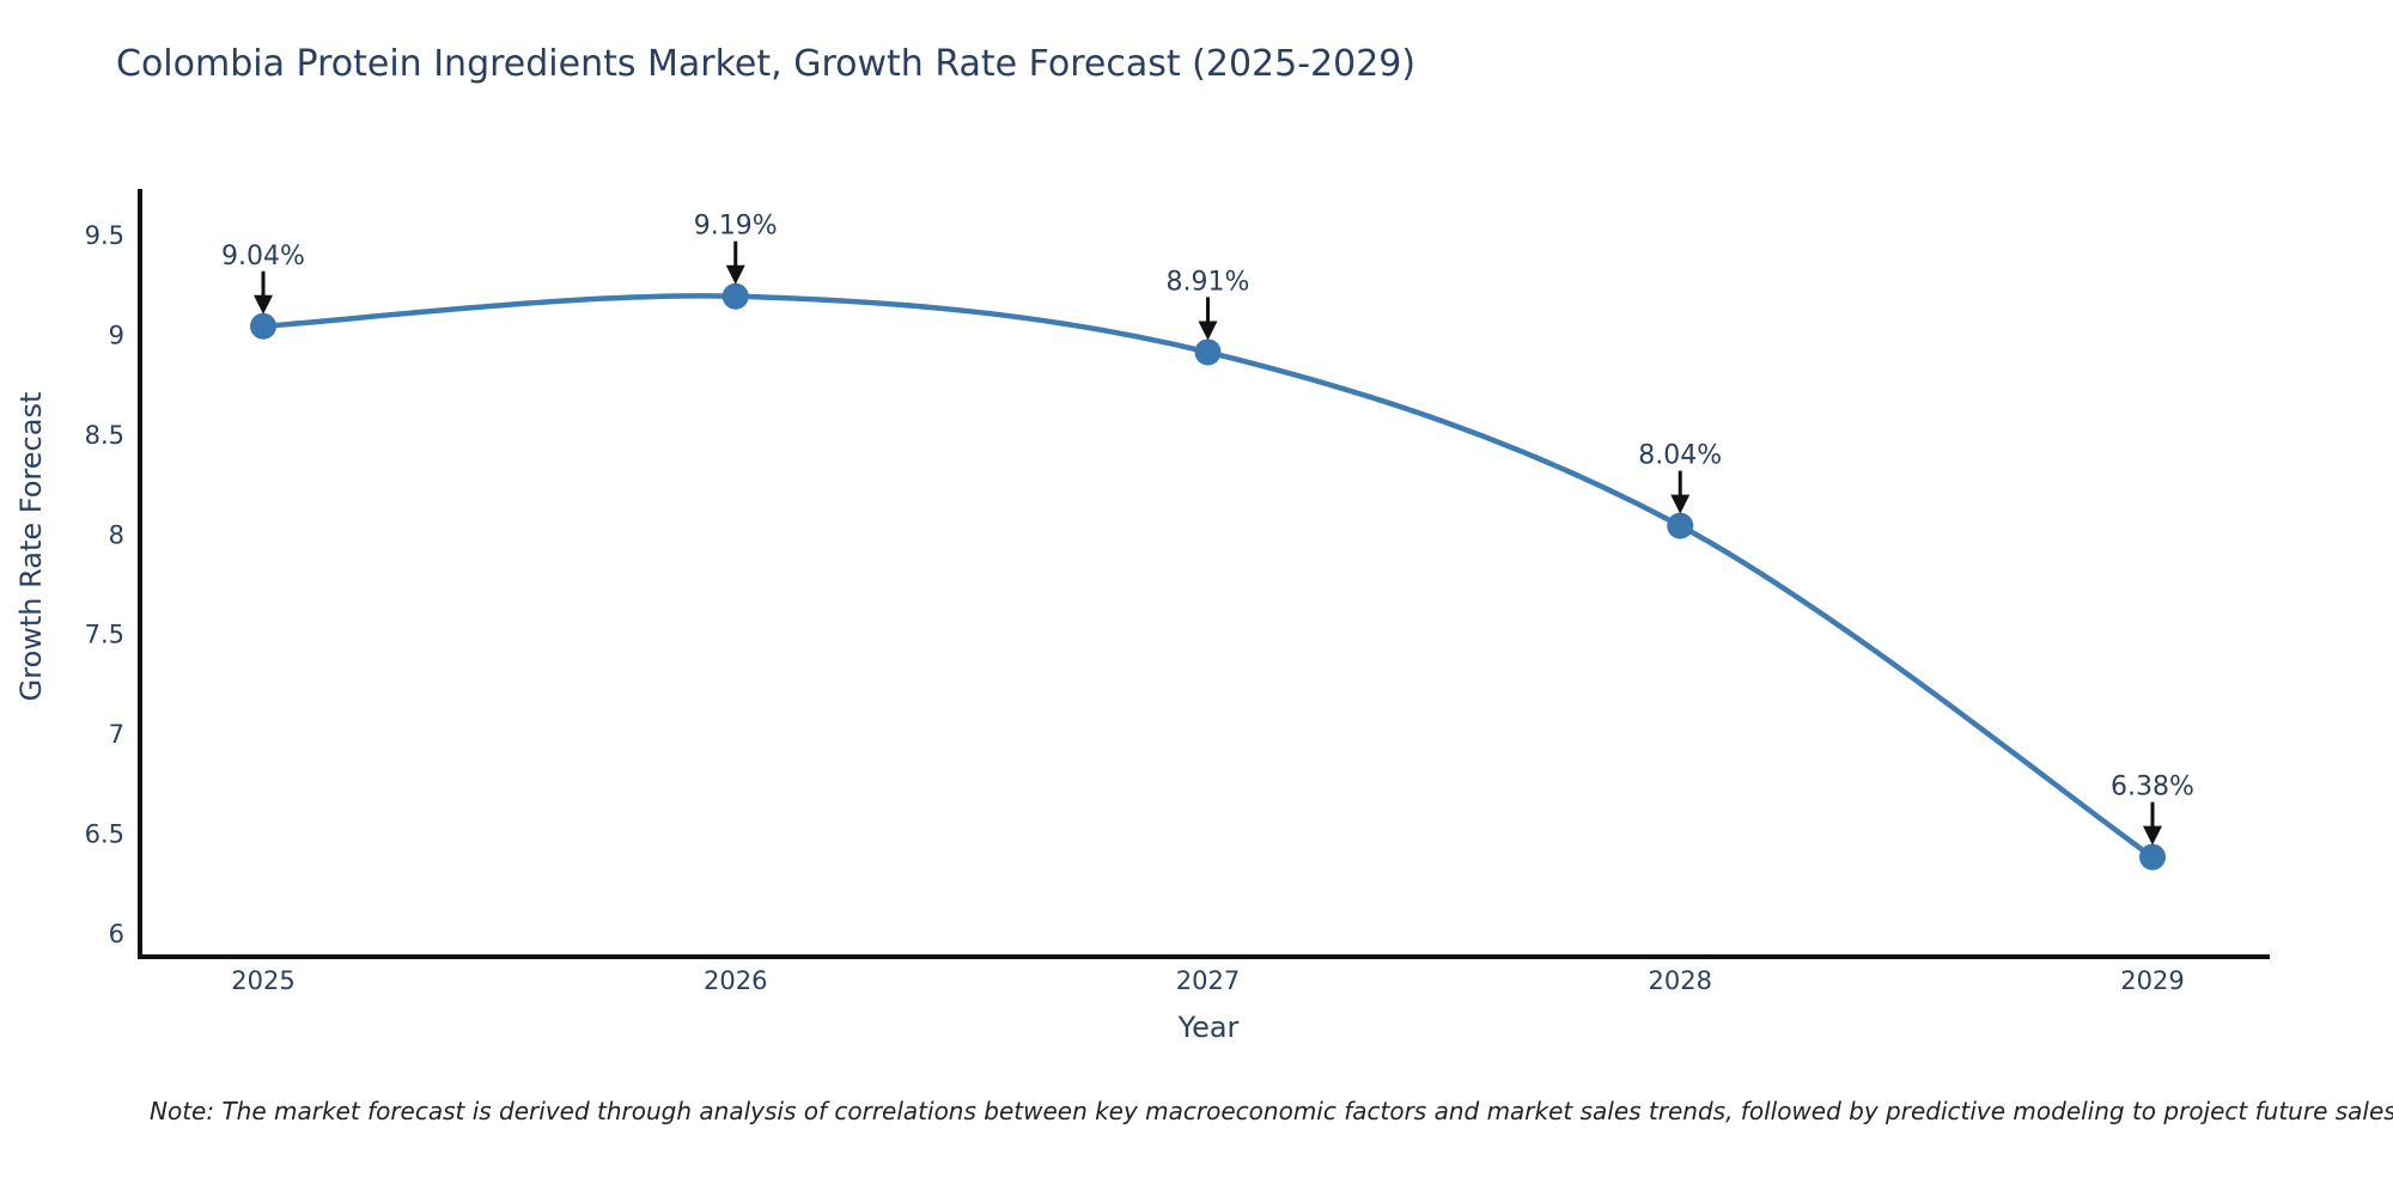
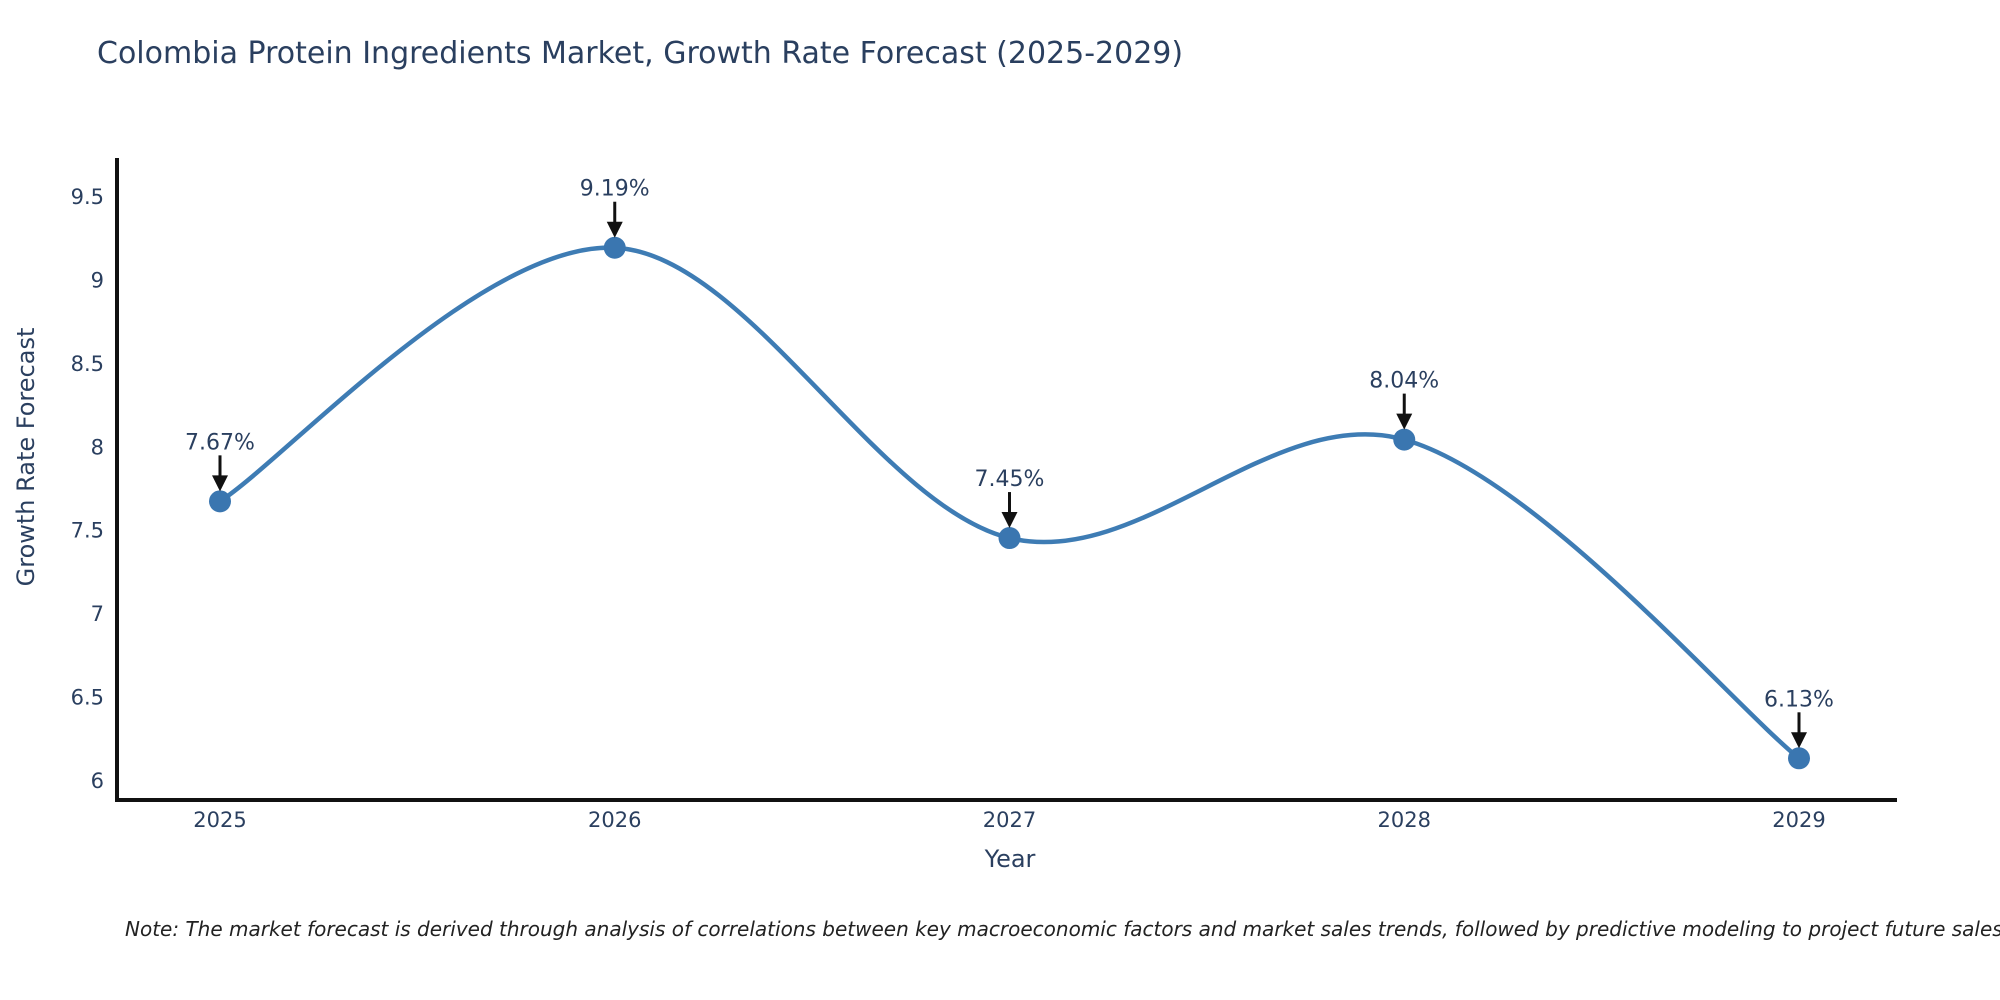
2025: 9.04% -> 7.67%
2027: 8.91% -> 7.45%
2029: 6.38% -> 6.13%
